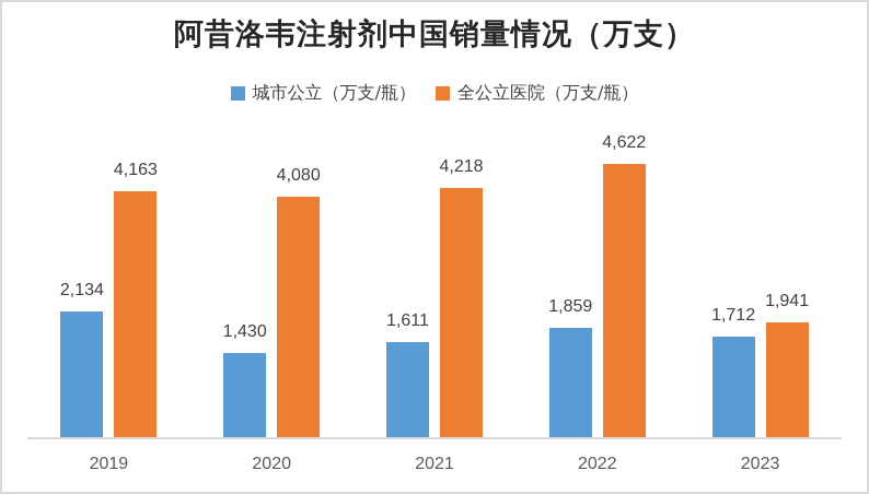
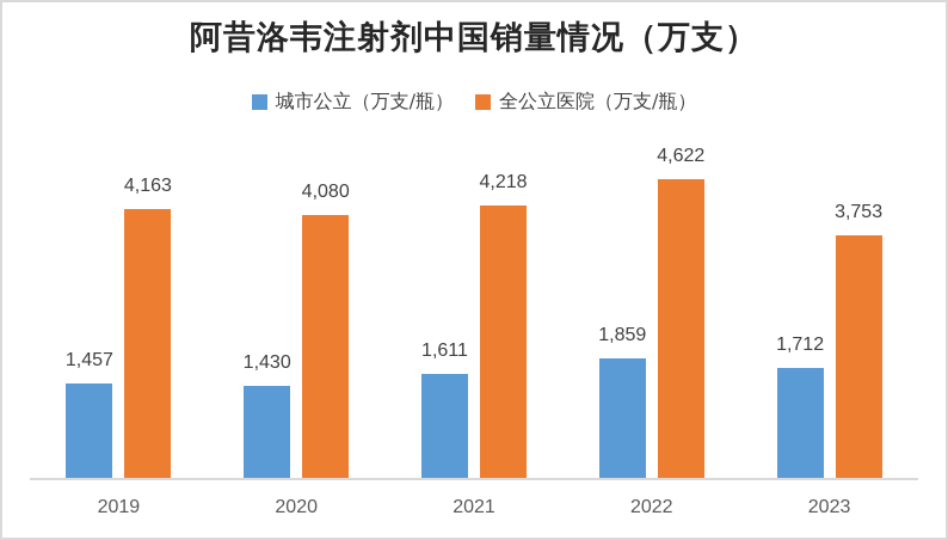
城市公立（万支/瓶）/2019: 2,134 -> 1,457
全公立医院（万支/瓶）/2023: 1,941 -> 3,753
